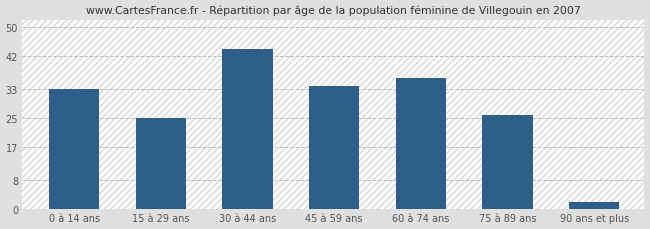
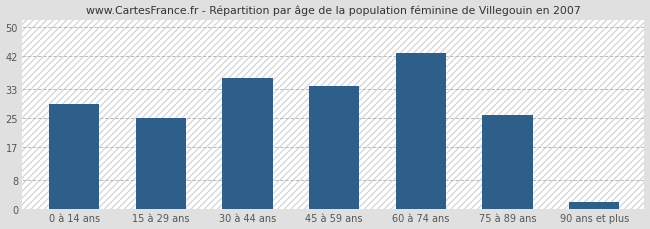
0 à 14 ans: 33 -> 29
30 à 44 ans: 44 -> 36
60 à 74 ans: 36 -> 43
